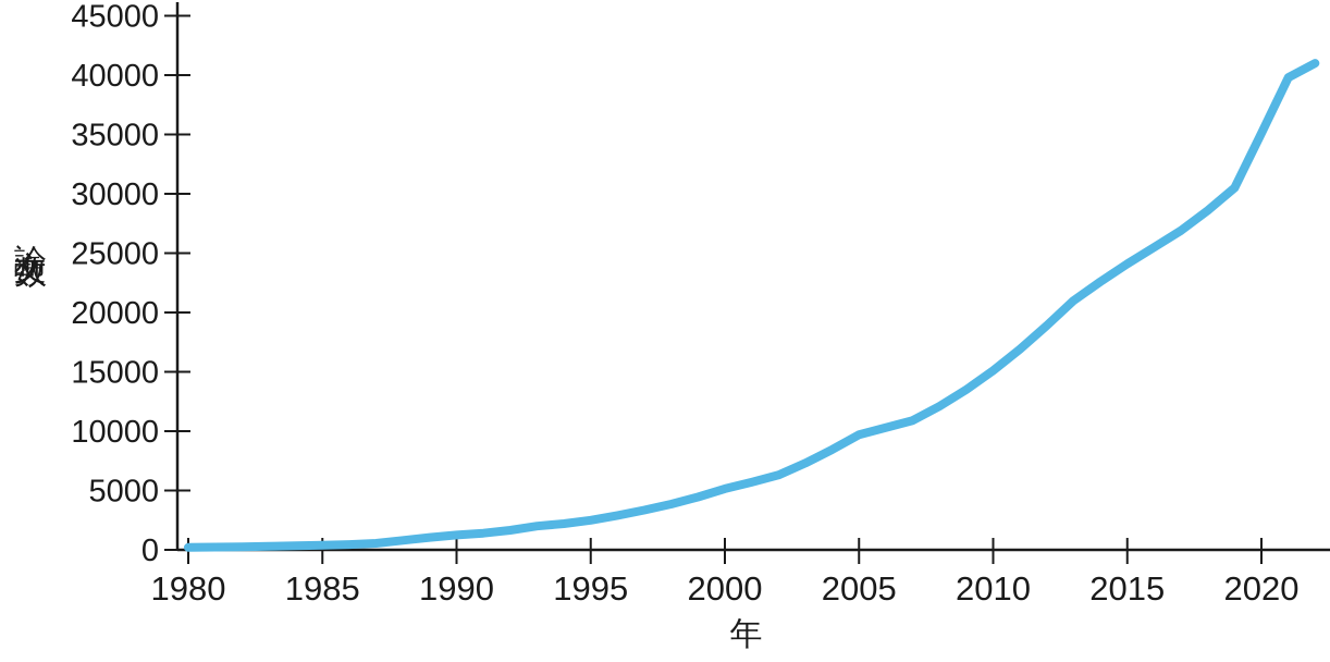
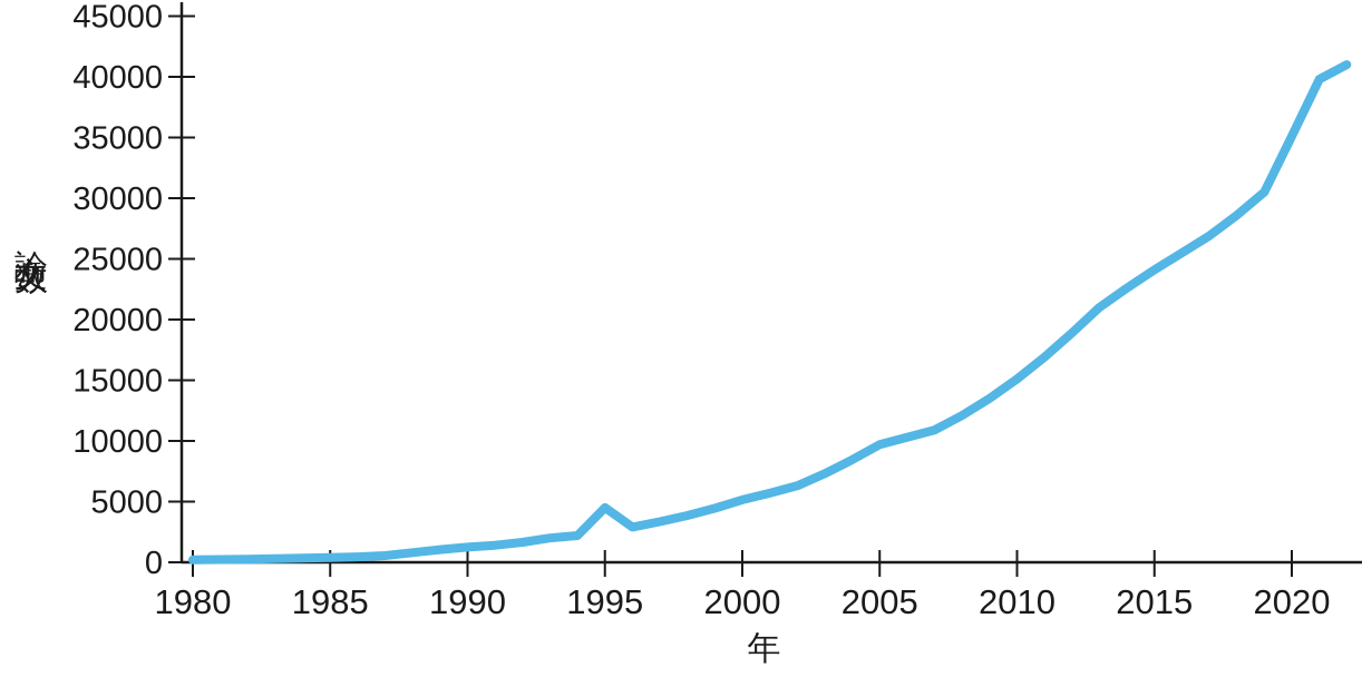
1995: 2500 -> 4500
